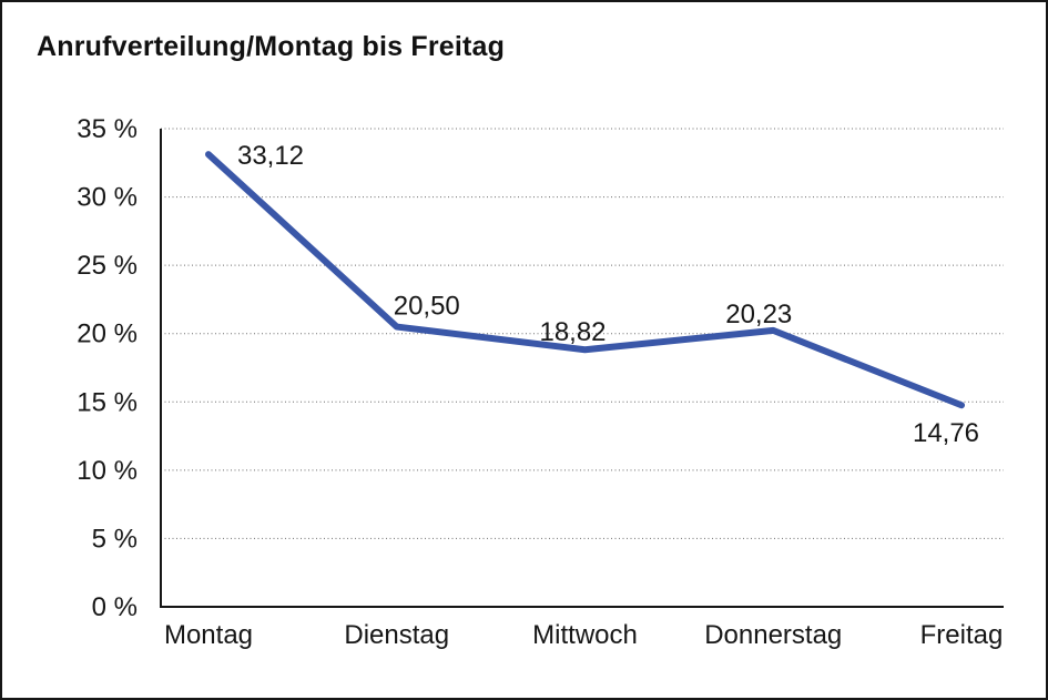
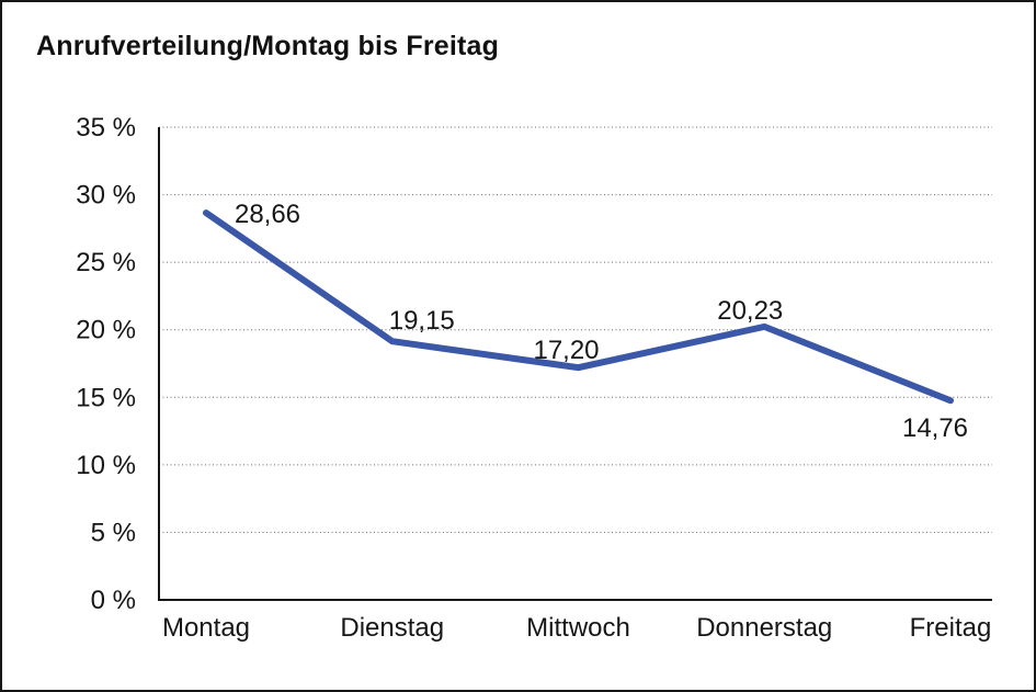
Montag: 33,12 -> 28,66
Dienstag: 20,50 -> 19,15
Mittwoch: 18,82 -> 17,20
